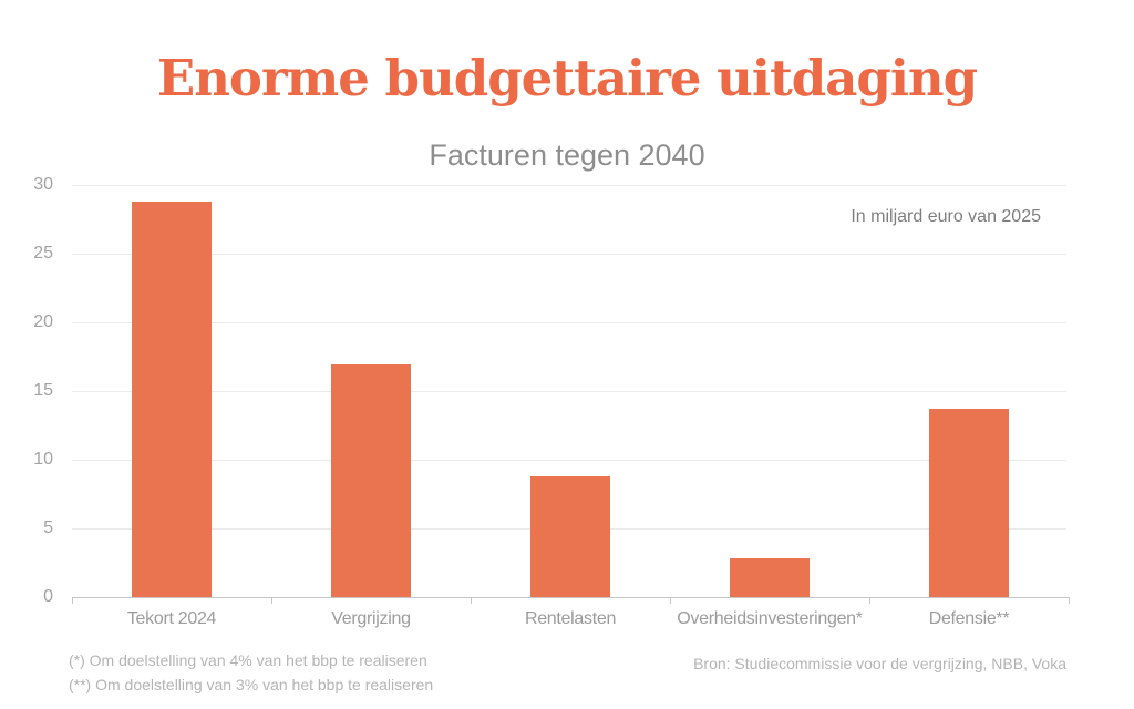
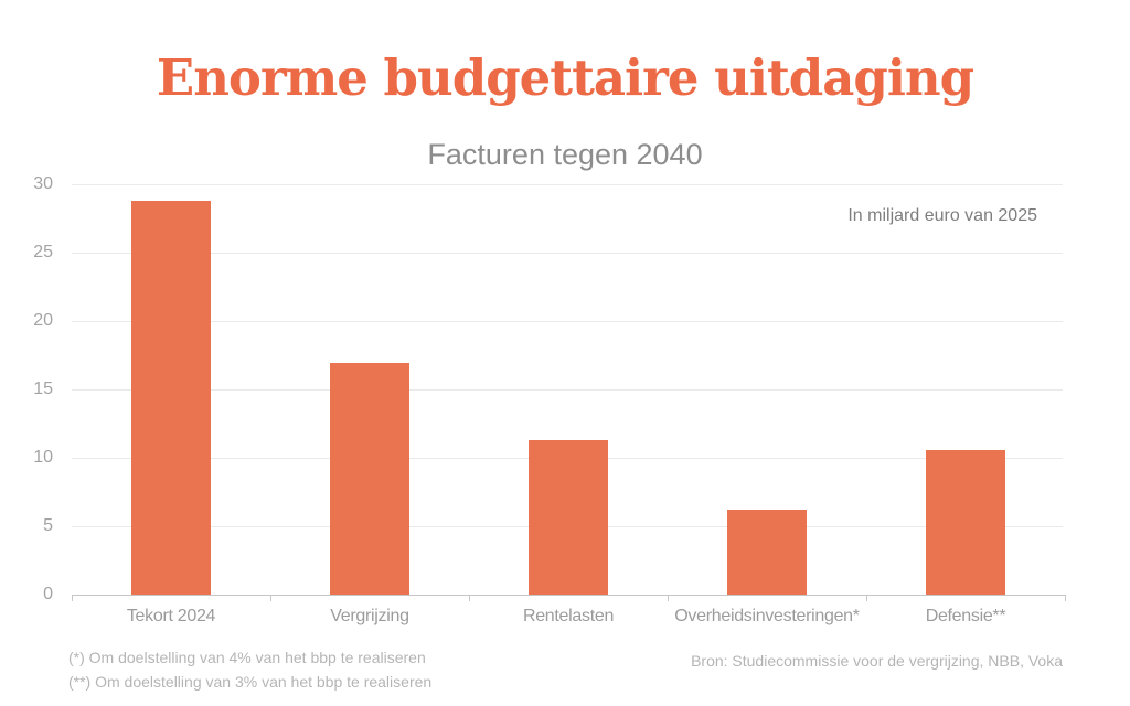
Rentelasten: 8.8 -> 11.3
Overheidsinvesteringen*: 2.8 -> 6.2
Defensie**: 13.7 -> 10.6
